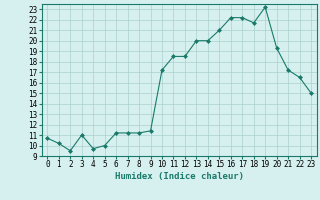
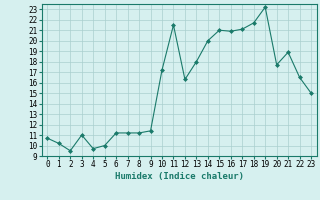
11: 18.5 -> 21.5
12: 18.5 -> 16.3
13: 20.0 -> 18.0
16: 22.2 -> 20.9
17: 22.2 -> 21.1
20: 19.3 -> 17.7
21: 17.2 -> 18.9
